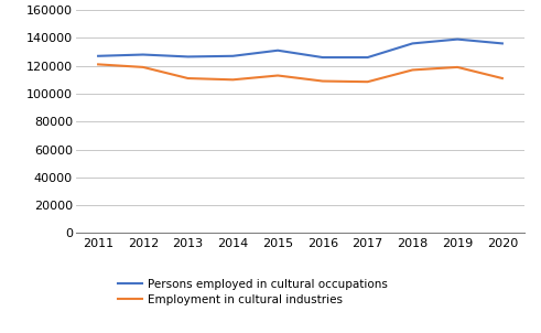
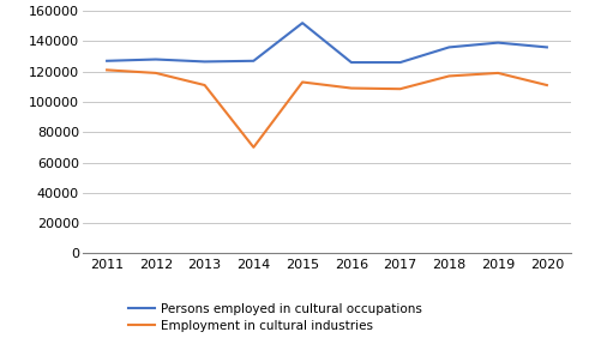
Employment in cultural industries/2014: 110000 -> 70000
Persons employed in cultural occupations/2015: 131000 -> 152000
